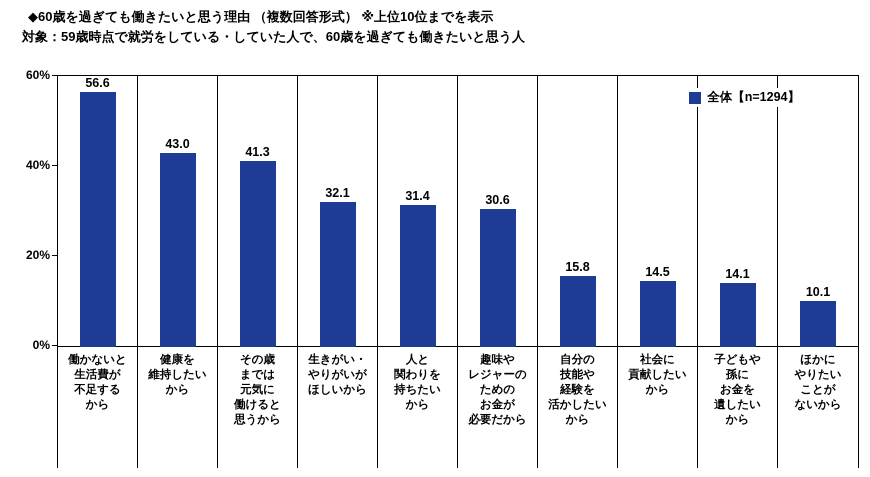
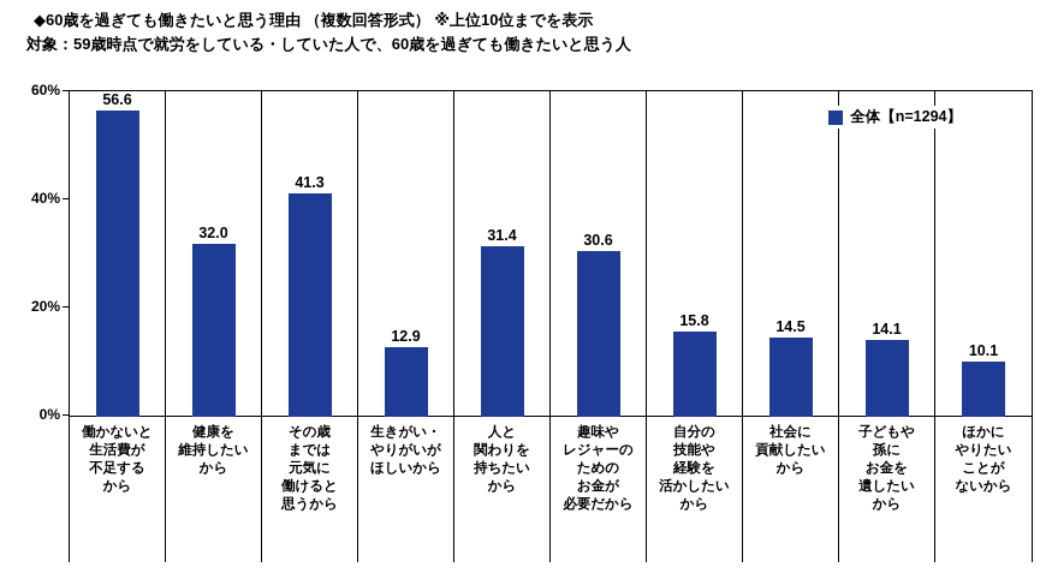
健康を維持したいから: 43.0 -> 32.0
生きがい・やりがいがほしいから: 32.1 -> 12.9
